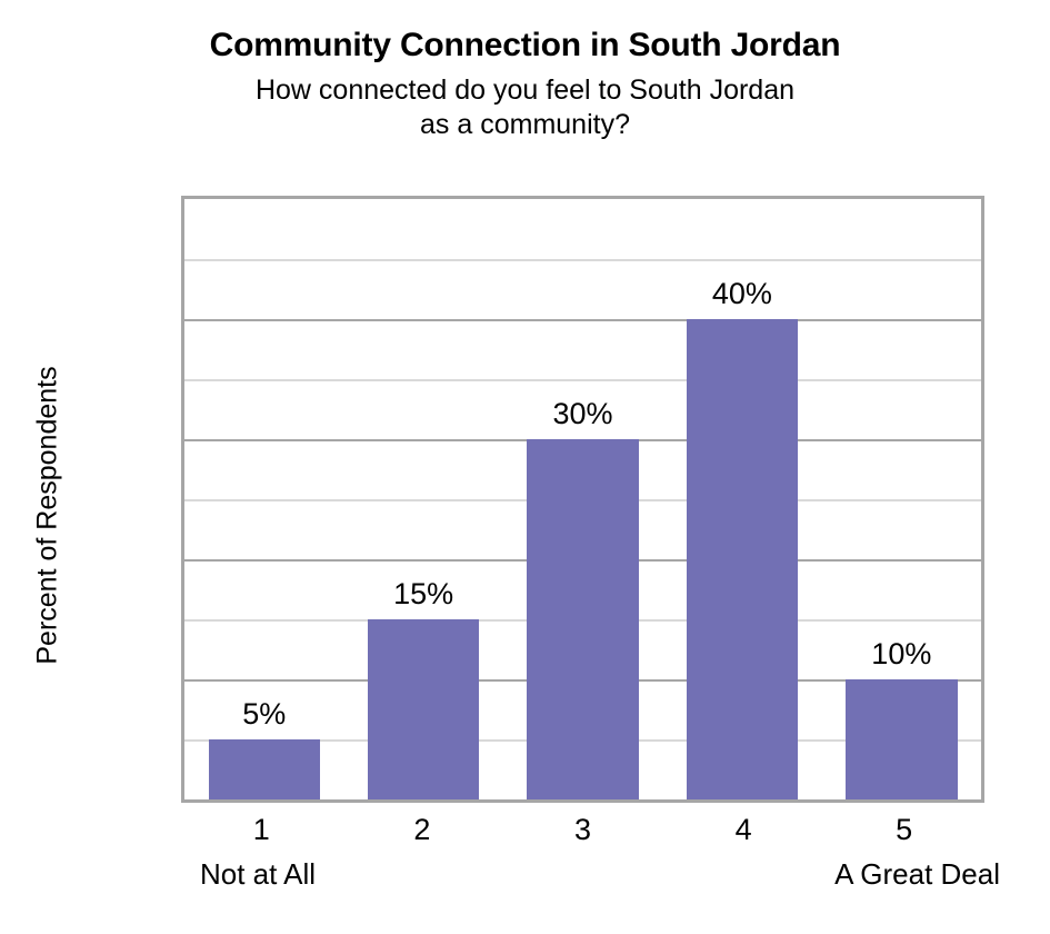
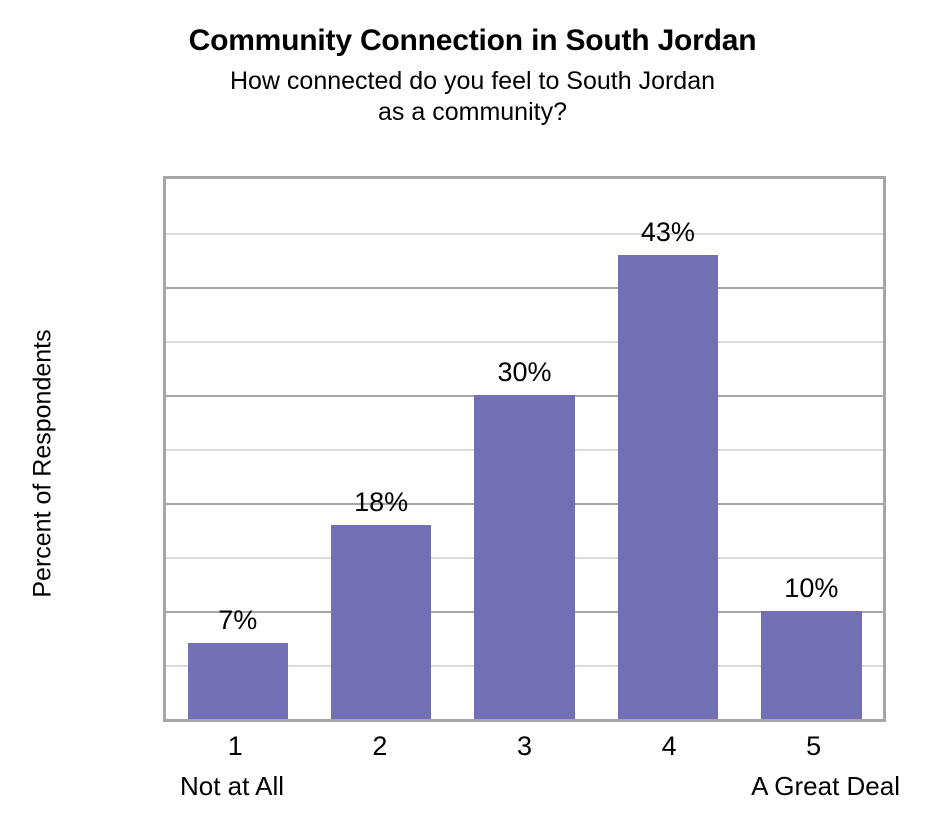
1: 5% -> 7%
2: 15% -> 18%
4: 40% -> 43%
